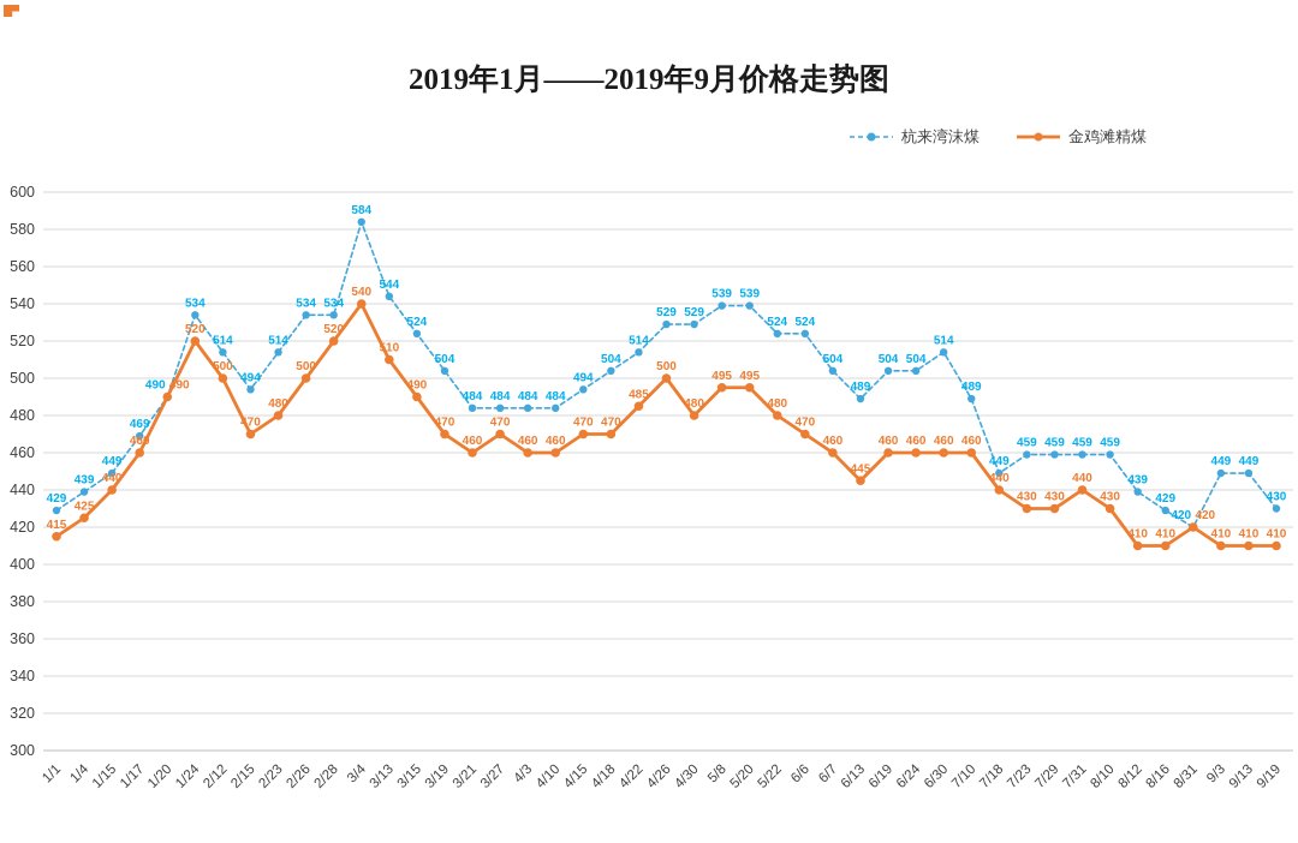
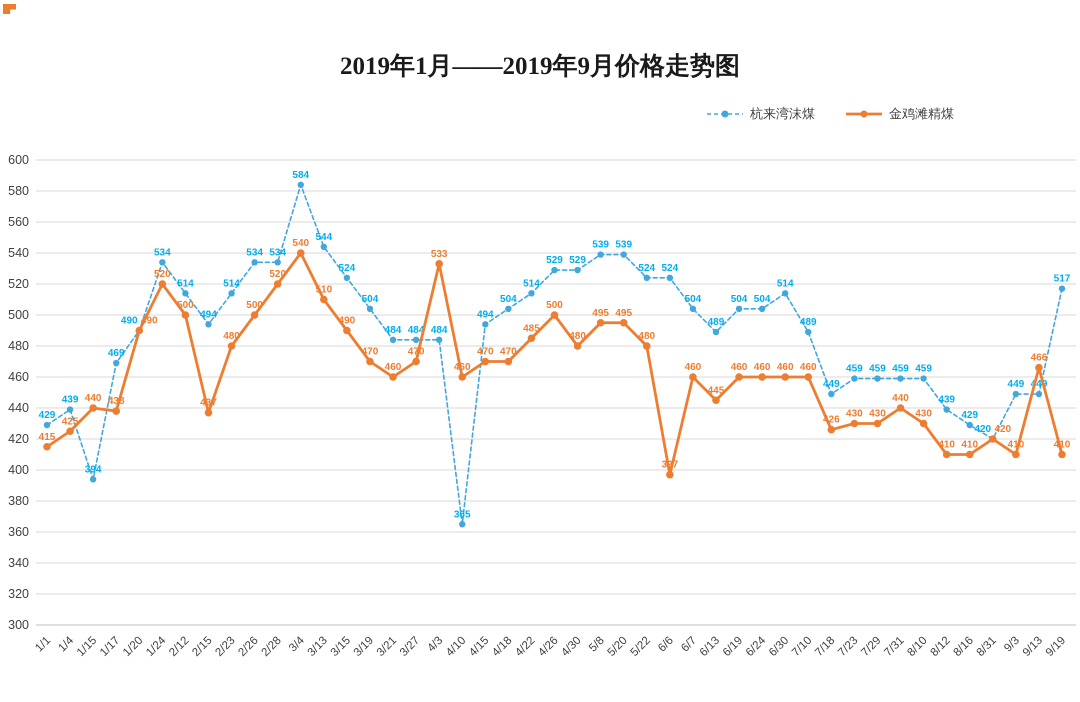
杭来湾沫煤/1/15: 449 -> 394
金鸡滩精煤/1/17: 460 -> 438
金鸡滩精煤/2/15: 470 -> 437
金鸡滩精煤/4/3: 460 -> 533
杭来湾沫煤/4/10: 484 -> 365
金鸡滩精煤/6/6: 470 -> 397
金鸡滩精煤/7/18: 440 -> 426
金鸡滩精煤/9/13: 410 -> 466
杭来湾沫煤/9/19: 430 -> 517
